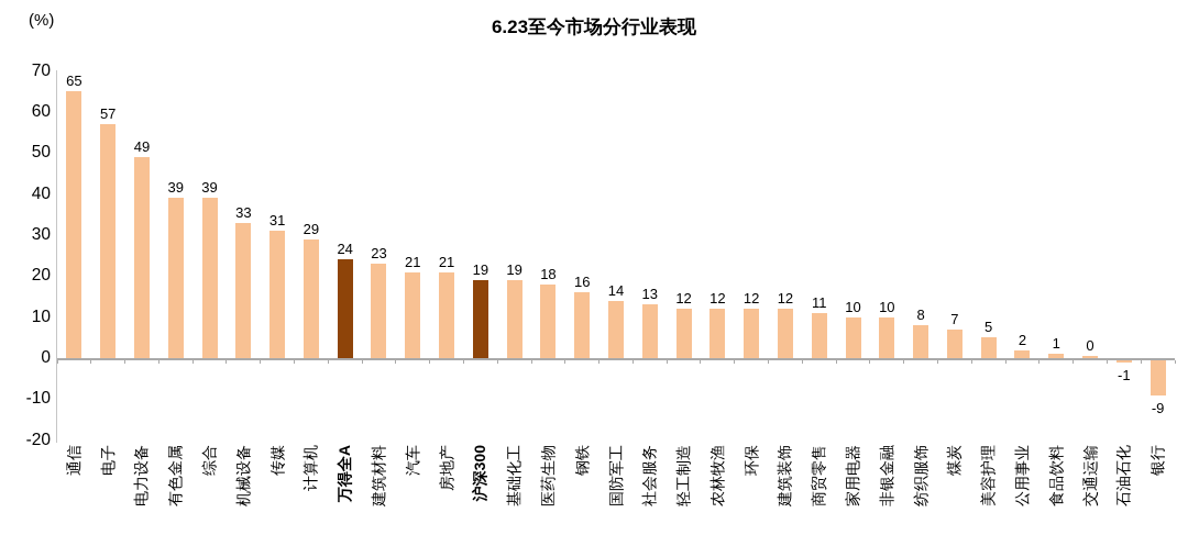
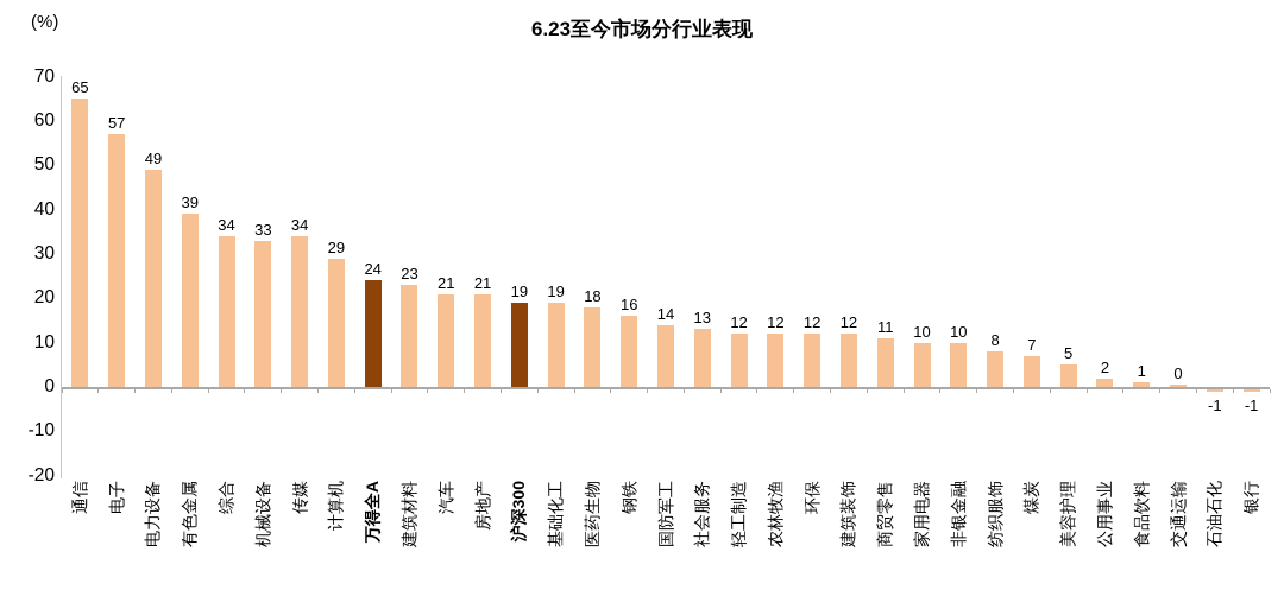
综合: 39 -> 34
传媒: 31 -> 34
银行: -9 -> -1
